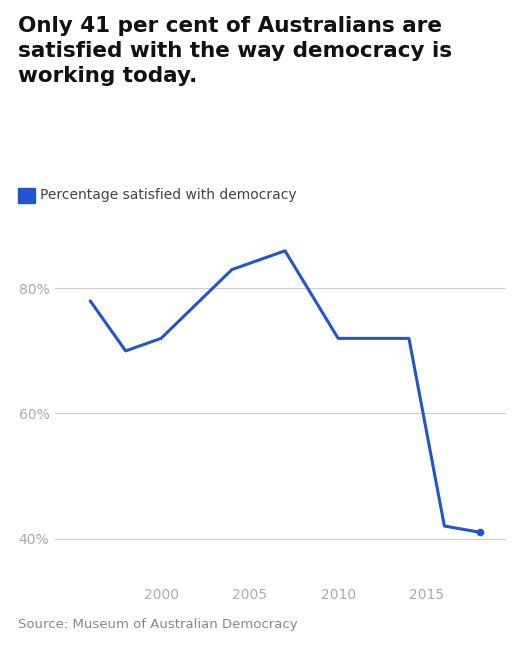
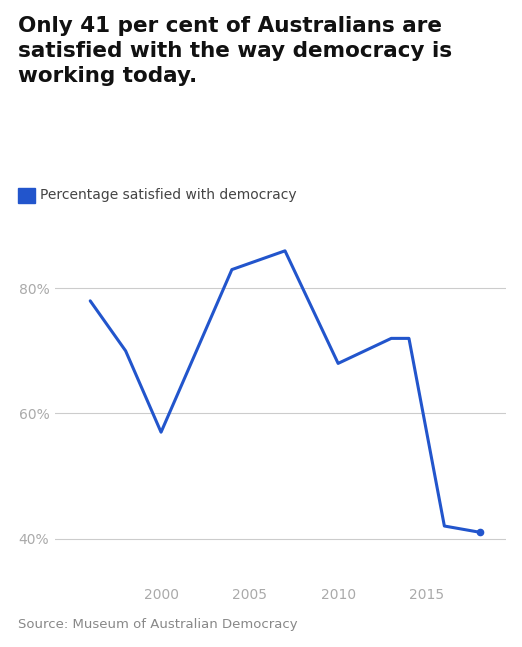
2000: 72% -> 57%
2010: 72% -> 68%
